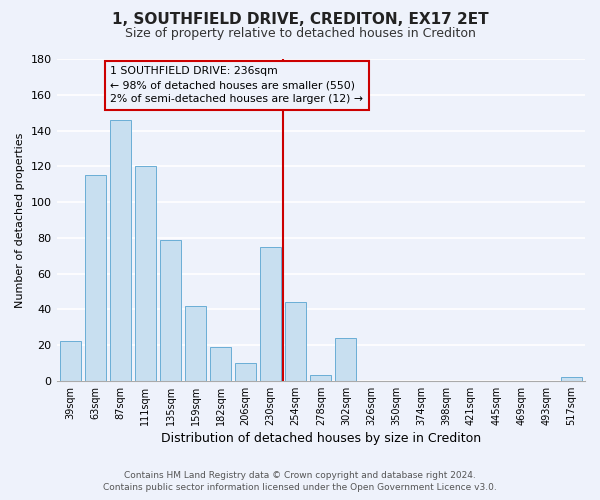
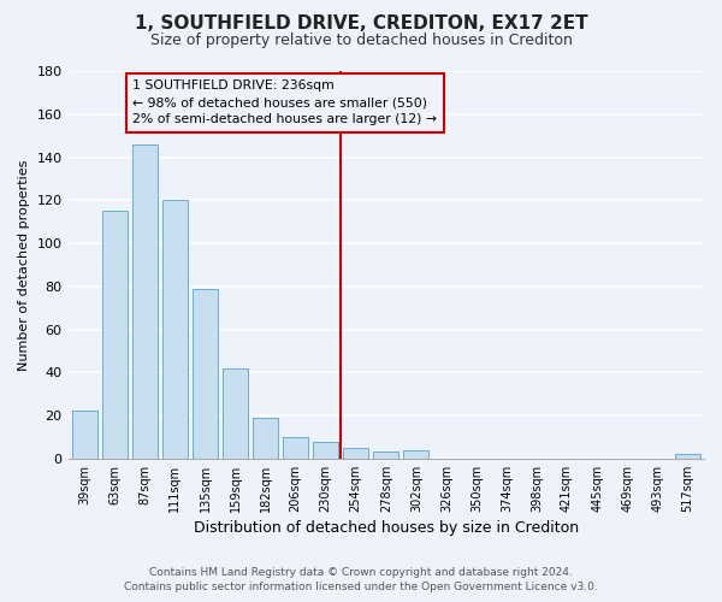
230sqm: 75 -> 8
254sqm: 44 -> 5
302sqm: 24 -> 4
